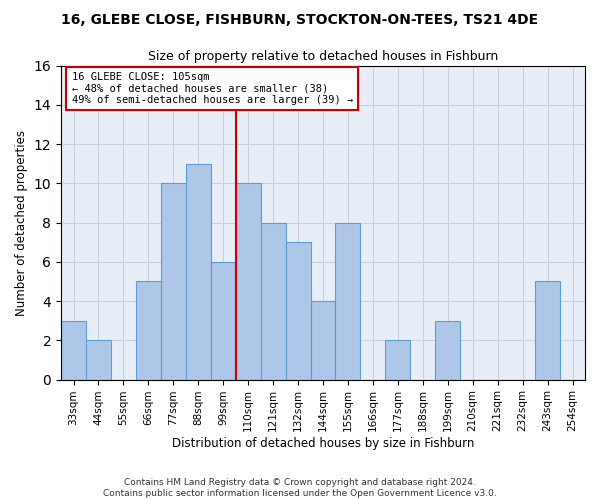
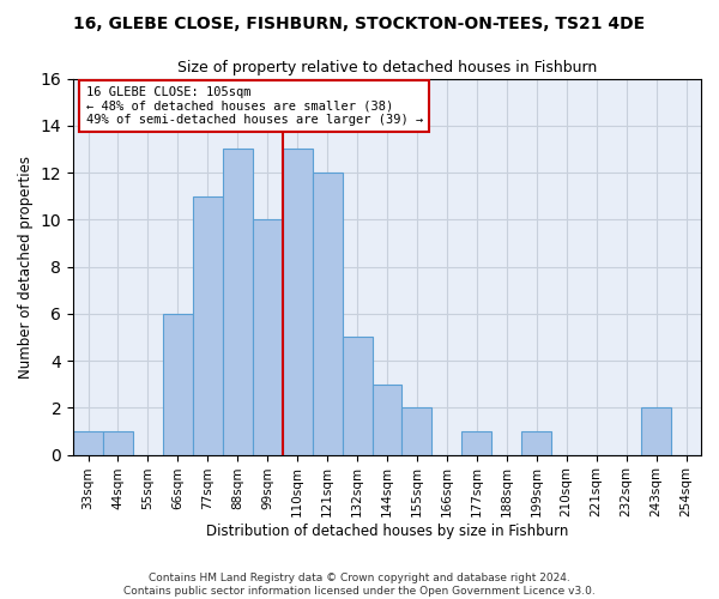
33sqm: 3 -> 1
44sqm: 2 -> 1
66sqm: 5 -> 6
77sqm: 10 -> 11
88sqm: 11 -> 13
99sqm: 6 -> 10
110sqm: 10 -> 13
121sqm: 8 -> 12
132sqm: 7 -> 5
144sqm: 4 -> 3
155sqm: 8 -> 2
177sqm: 2 -> 1
199sqm: 3 -> 1
243sqm: 5 -> 2
